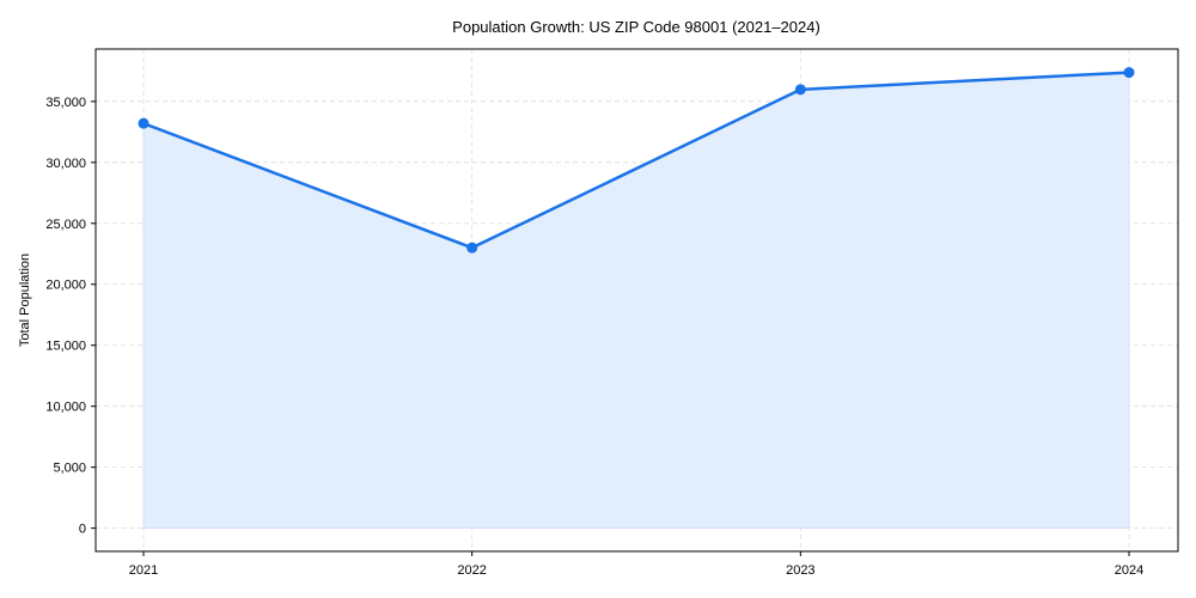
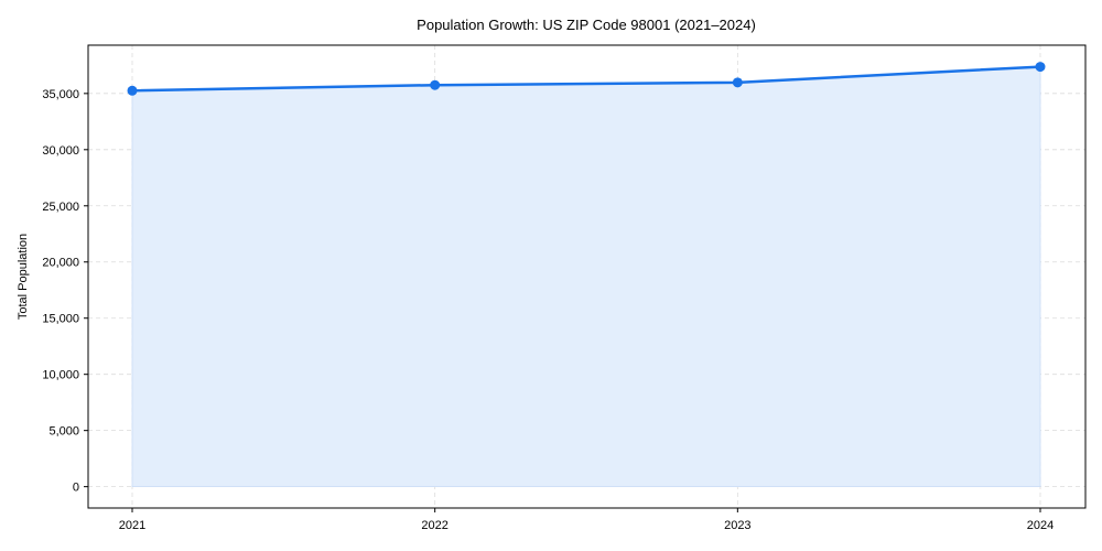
2021: 33200 -> 35200
2022: 23000 -> 35800
